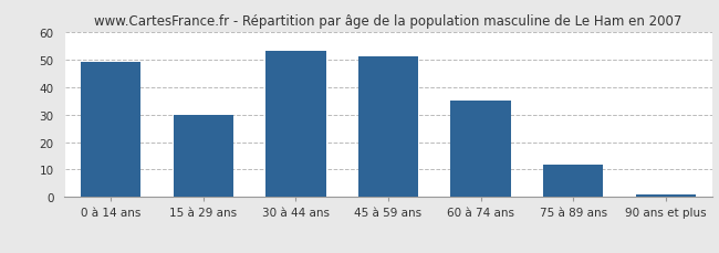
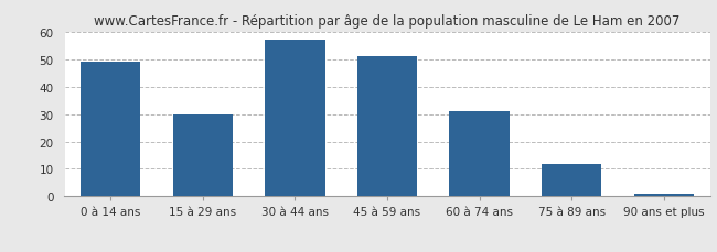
30 à 44 ans: 53 -> 57
60 à 74 ans: 35 -> 31
